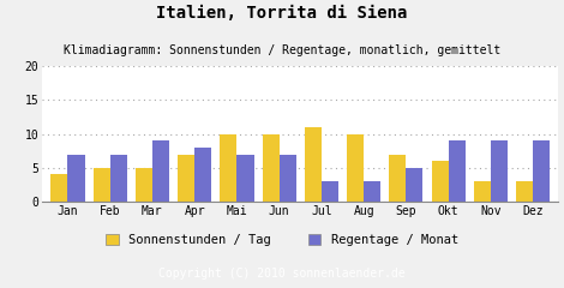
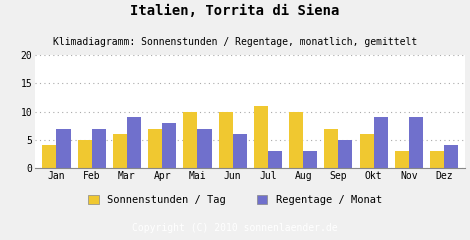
Sonnenstunden / Tag/Mar: 5 -> 6
Regentage / Monat/Jun: 7 -> 6
Regentage / Monat/Dez: 9 -> 4
